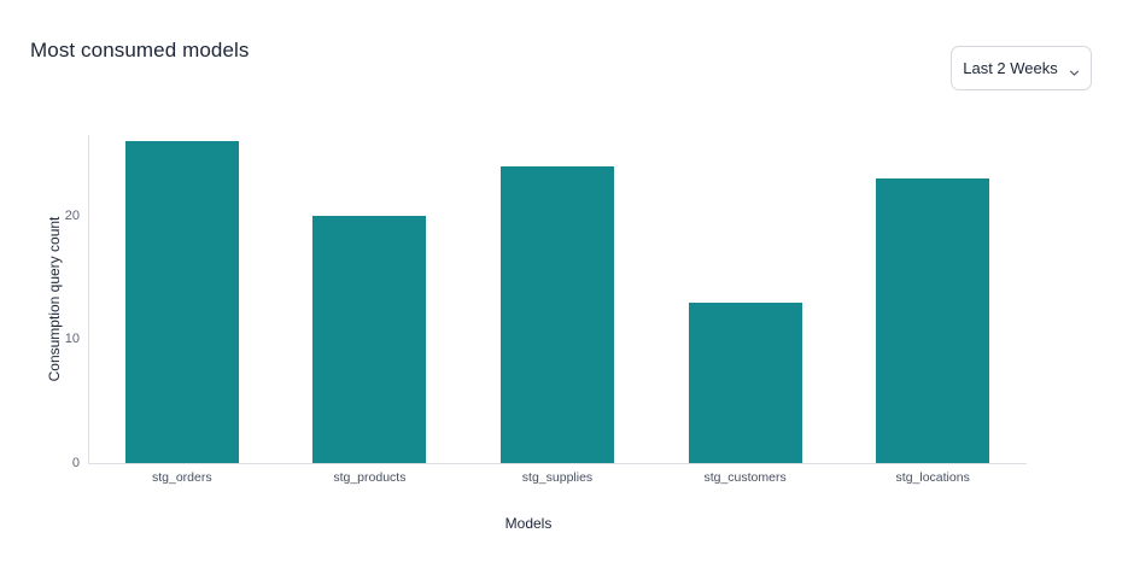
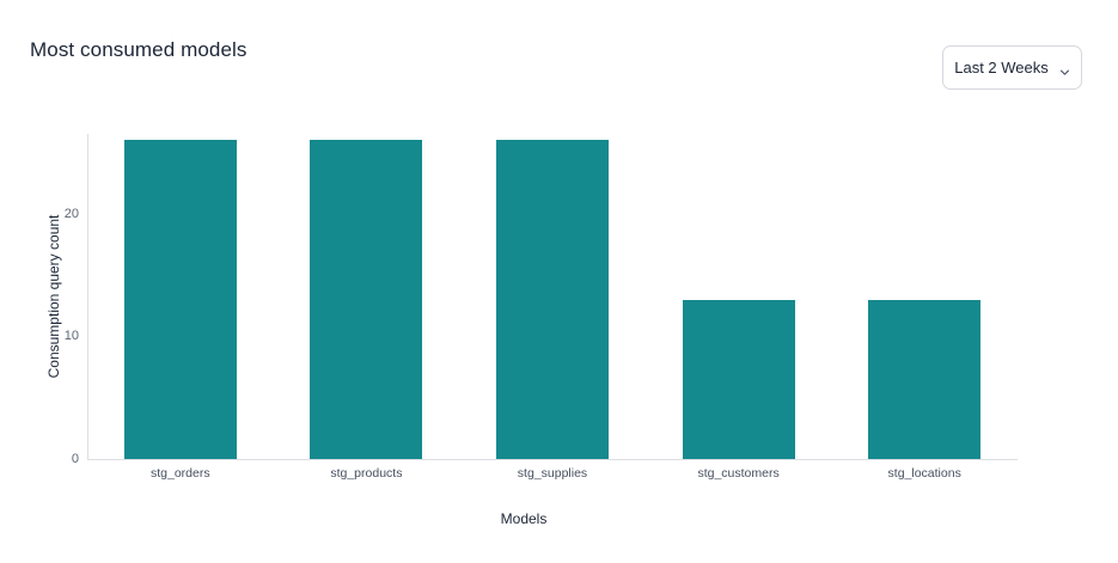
stg_products: 20 -> 26
stg_supplies: 24 -> 26
stg_locations: 23 -> 13
